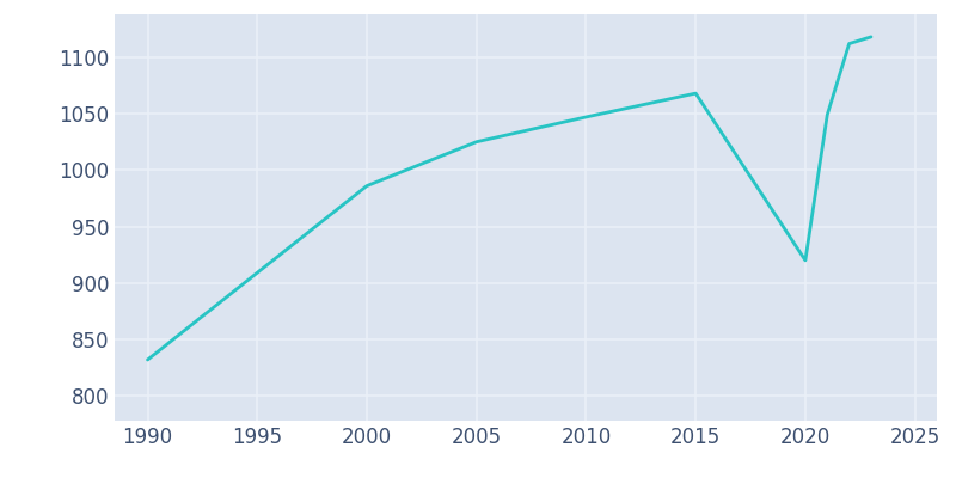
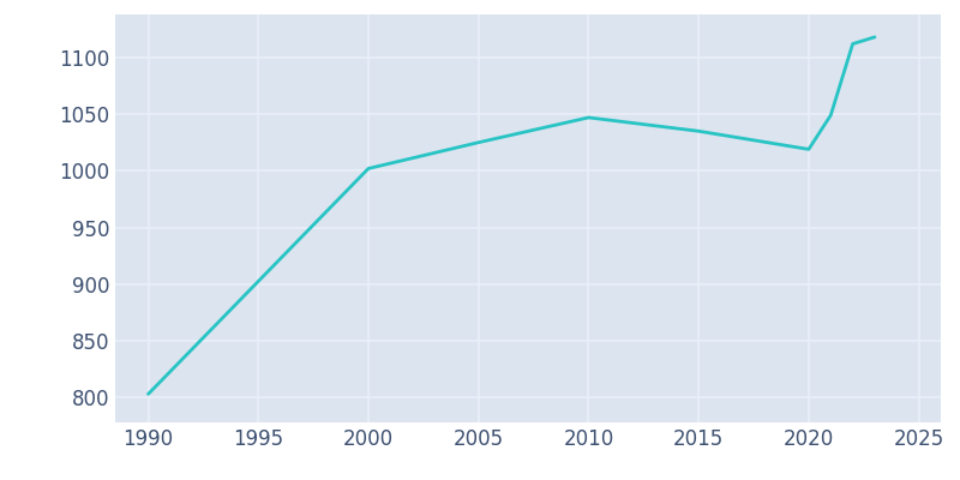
1990: 832 -> 803
2000: 986 -> 1002
2015: 1068 -> 1035
2020: 920 -> 1019
